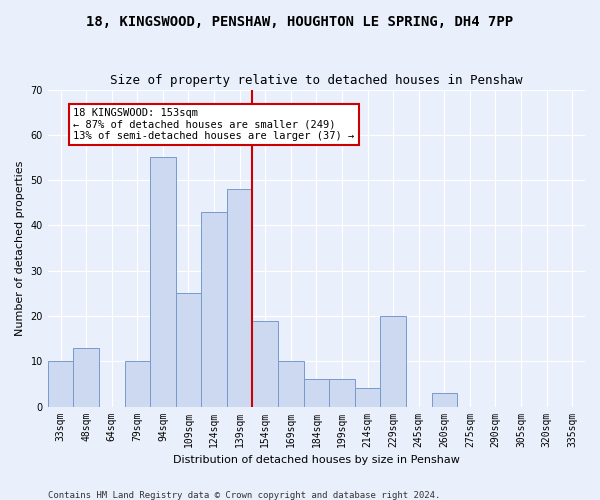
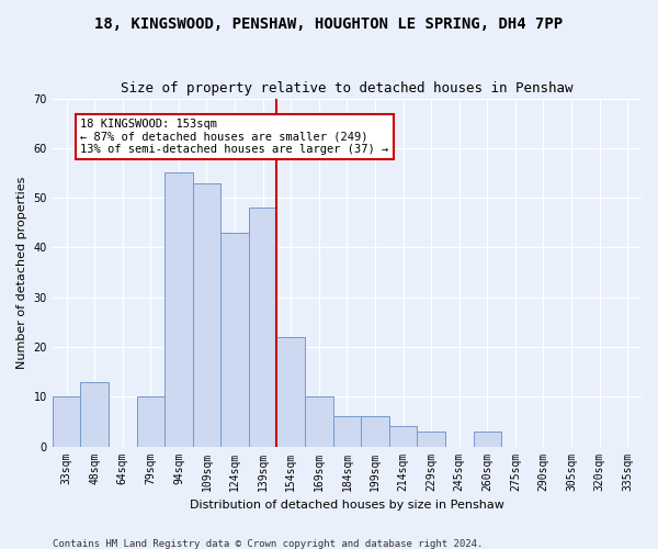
109sqm: 25 -> 53
154sqm: 19 -> 22
229sqm: 20 -> 3
